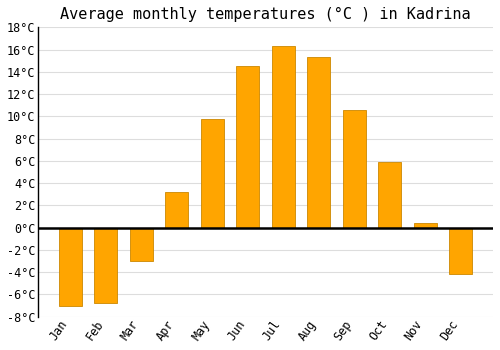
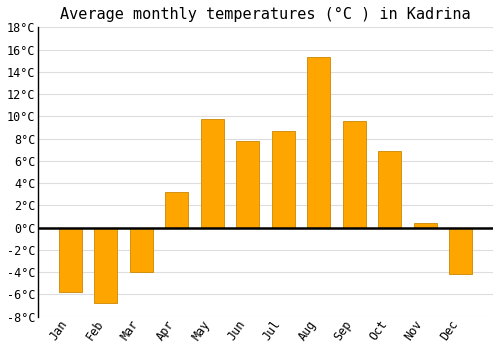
Jan: -7.0°C -> -5.8°C
Mar: -3.0°C -> -4.0°C
Jun: 14.5°C -> 7.8°C
Jul: 16.3°C -> 8.7°C
Sep: 10.6°C -> 9.6°C
Oct: 5.9°C -> 6.9°C
